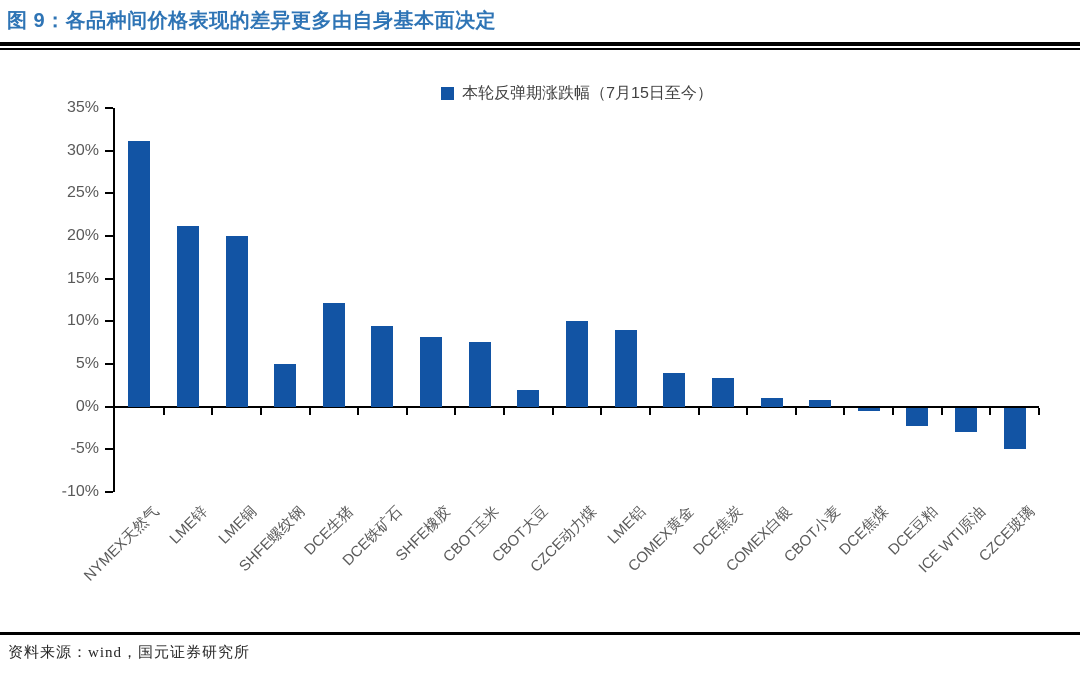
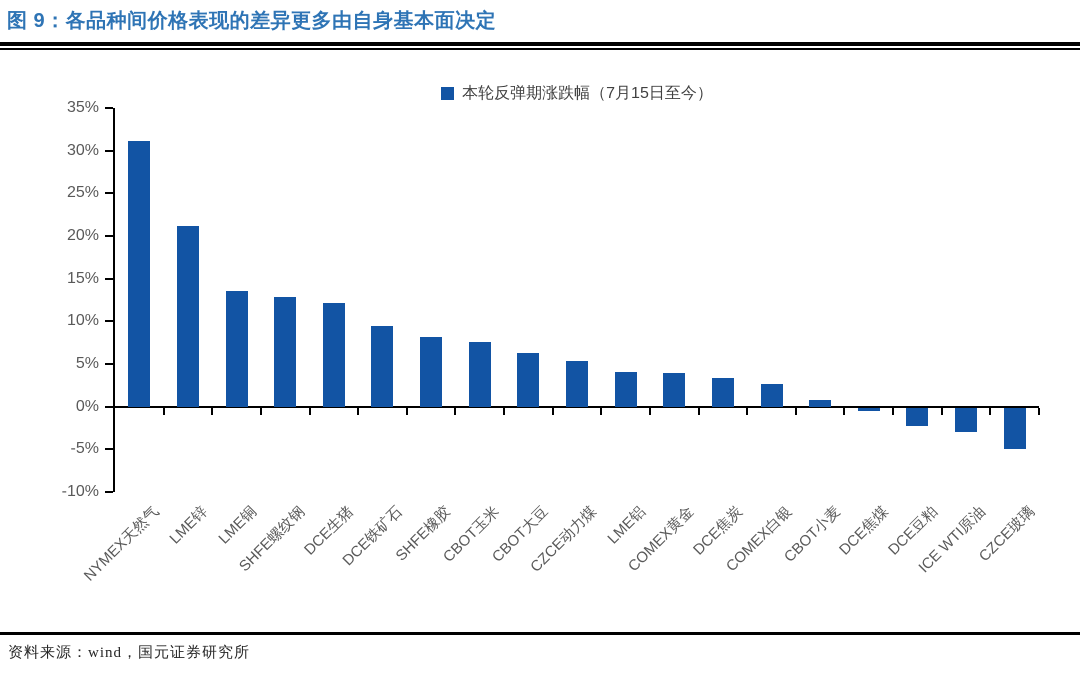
LME铜: 20% -> 14%
SHFE螺纹钢: 5% -> 13%
CBOT大豆: 2% -> 6%
CZCE动力煤: 10% -> 5%
LME铝: 9% -> 4%
COMEX白银: 1% -> 3%
